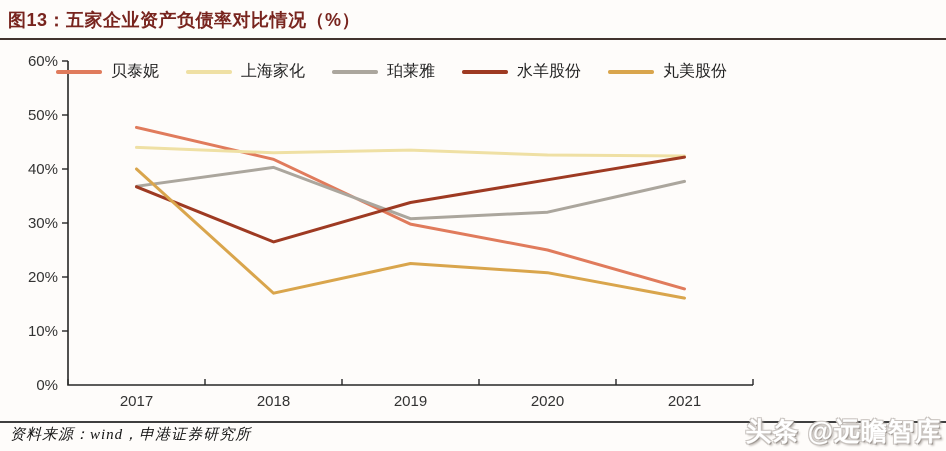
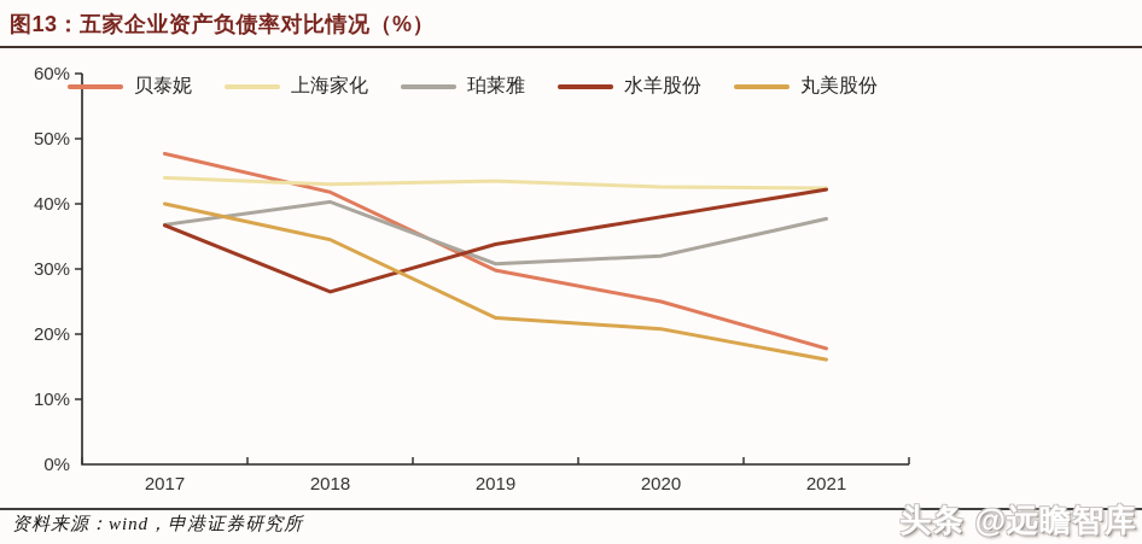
丸美股份/2018: 17% -> 34%
